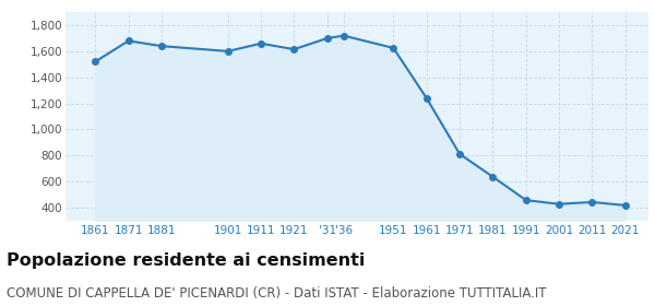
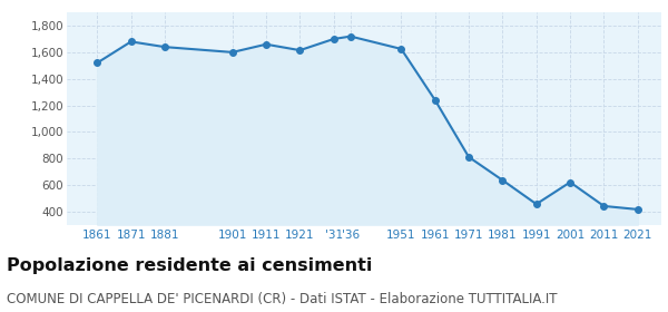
2001: 420 -> 620
